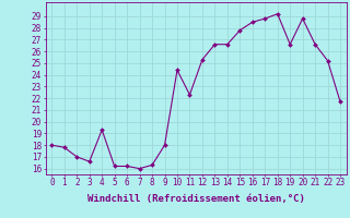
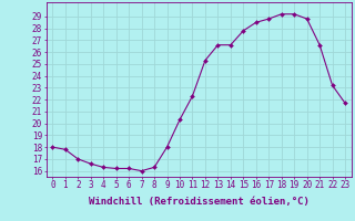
4: 19.3 -> 16.3
10: 24.4 -> 20.3
19: 26.6 -> 29.2
22: 25.2 -> 23.2
